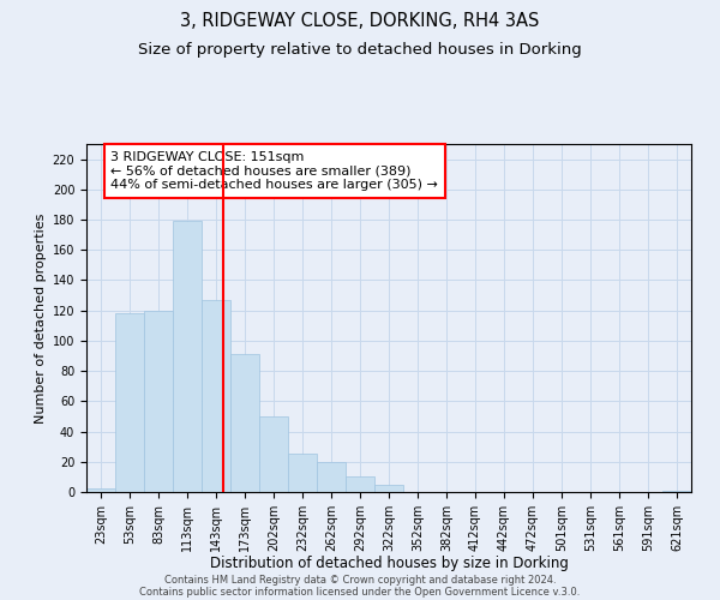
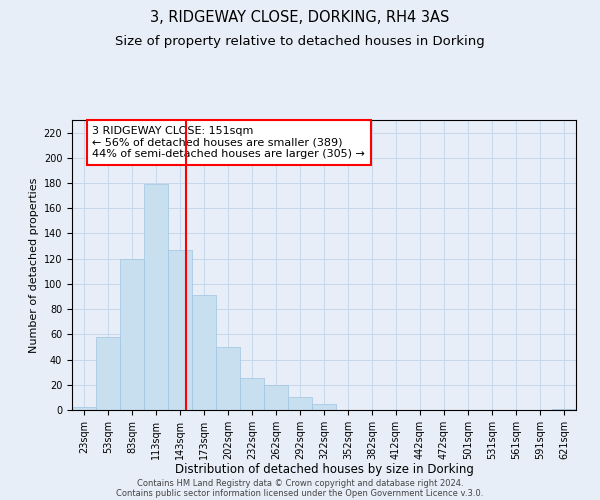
53sqm: 118 -> 58
